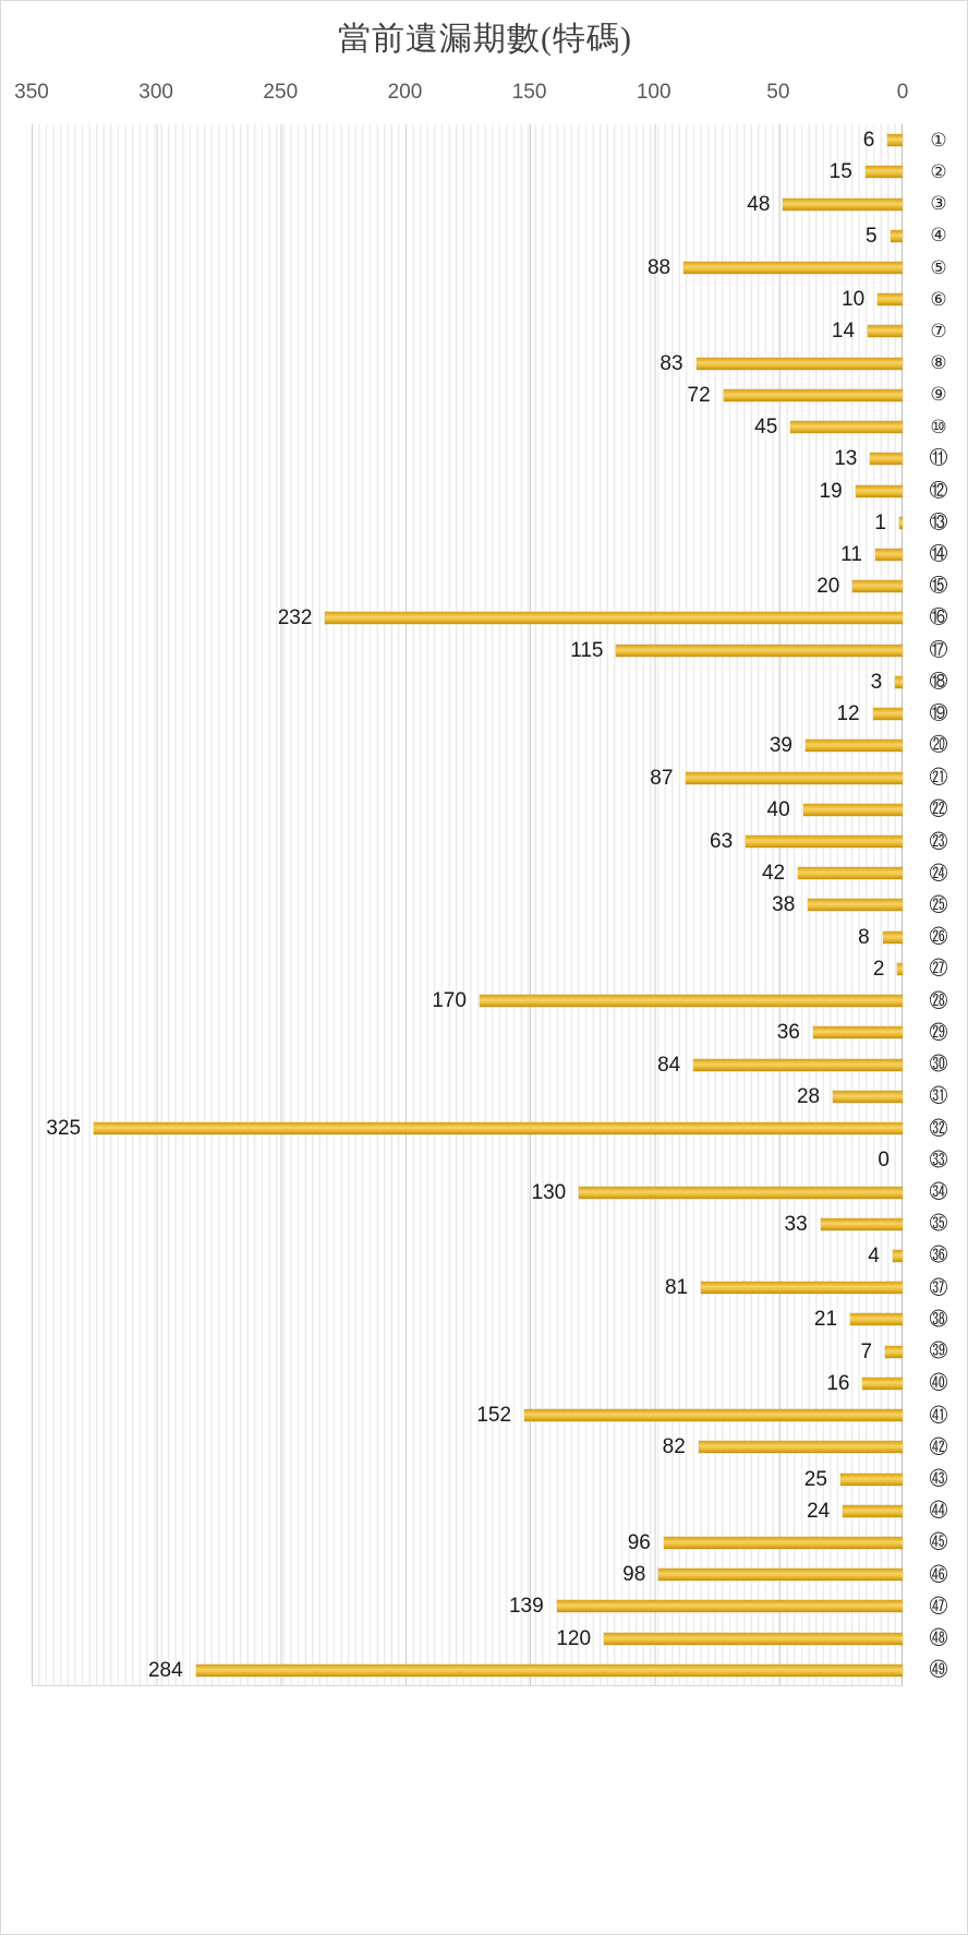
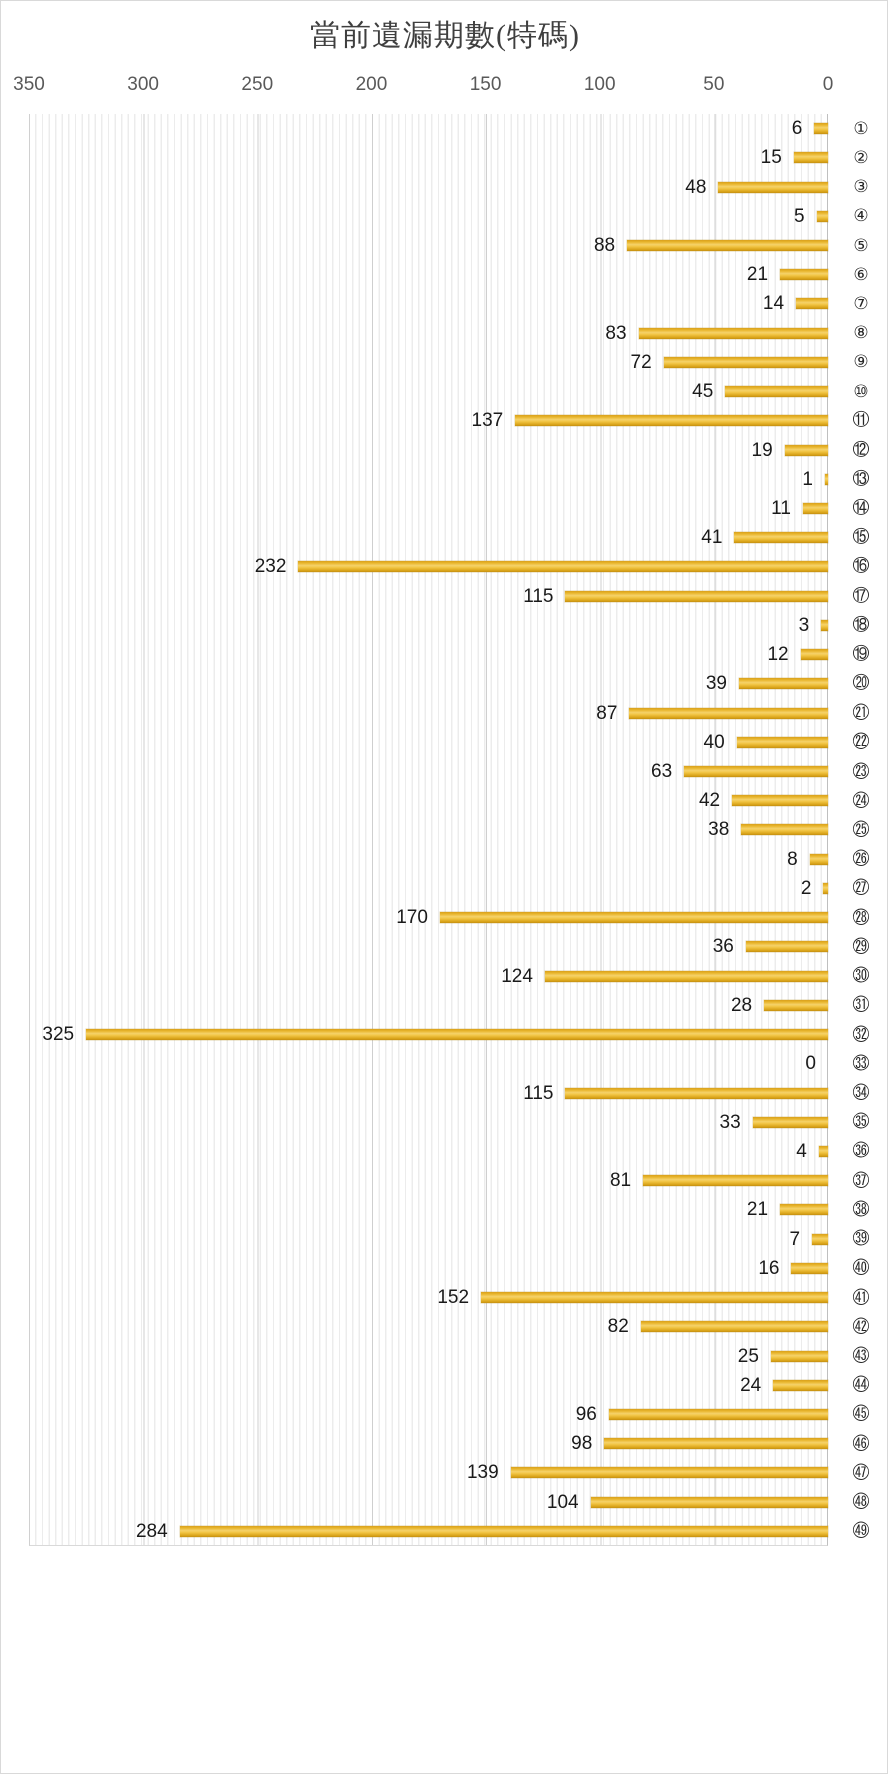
⑥: 10 -> 21
⑪: 13 -> 137
⑮: 20 -> 41
㉚: 84 -> 124
㉞: 130 -> 115
㊽: 120 -> 104
